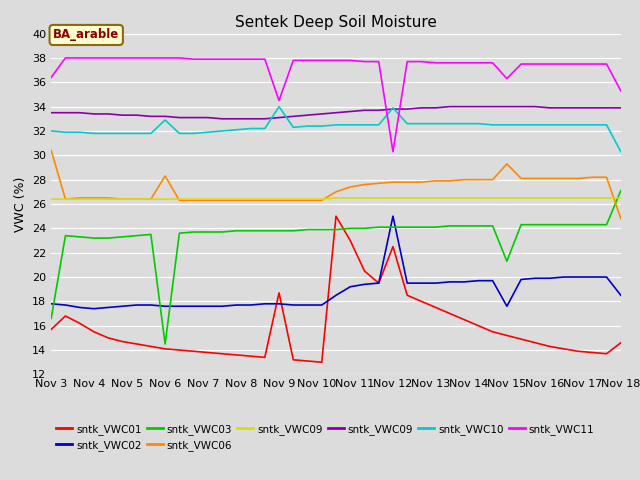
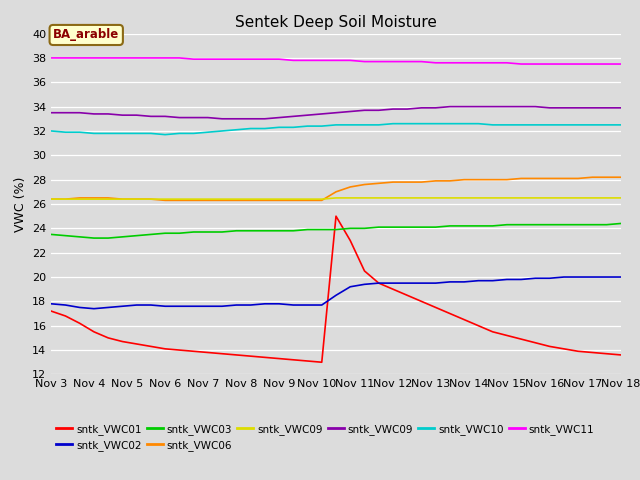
sntk_VWC01/Nov 3: 15.7 -> 17.2
sntk_VWC03/Nov 3: 16.6 -> 23.5
sntk_VWC06/Nov 3: 30.4 -> 26.4
sntk_VWC11/Nov 3: 36.4 -> 38.0
sntk_VWC03/Nov 6: 14.5 -> 23.6
sntk_VWC06/Nov 6: 28.3 -> 26.3
sntk_VWC10/Nov 6: 32.9 -> 31.7
sntk_VWC01/Nov 9: 18.7 -> 13.3
sntk_VWC10/Nov 9: 34.0 -> 32.3
sntk_VWC11/Nov 9: 34.5 -> 37.9
sntk_VWC01/Nov 12: 22.5 -> 19.0
sntk_VWC02/Nov 12: 25.0 -> 19.5
sntk_VWC10/Nov 12: 33.9 -> 32.6
sntk_VWC11/Nov 12: 30.3 -> 37.7
sntk_VWC02/Nov 15: 17.6 -> 19.8
sntk_VWC03/Nov 15: 21.3 -> 24.3
sntk_VWC06/Nov 15: 29.3 -> 28.0
sntk_VWC11/Nov 15: 36.3 -> 37.6
sntk_VWC01/Nov 18: 14.6 -> 13.6
sntk_VWC02/Nov 18: 18.5 -> 20.0
sntk_VWC03/Nov 18: 27.1 -> 24.4
sntk_VWC06/Nov 18: 24.8 -> 28.2
sntk_VWC10/Nov 18: 30.3 -> 32.5
sntk_VWC11/Nov 18: 35.3 -> 37.5
